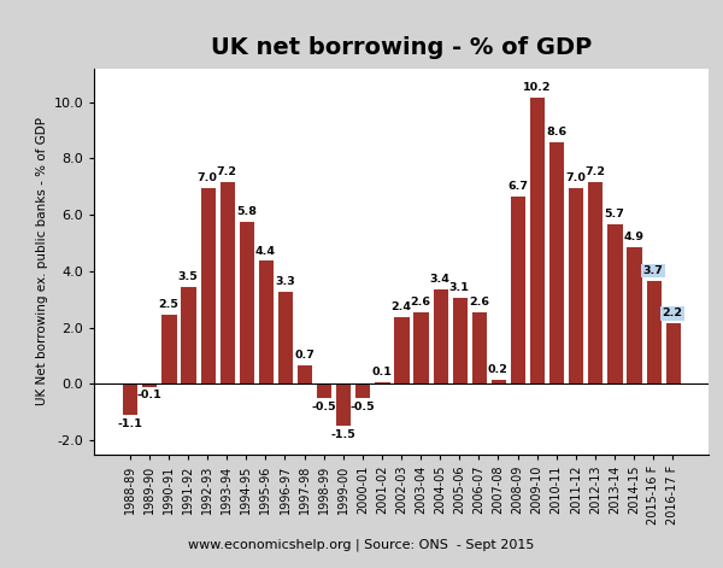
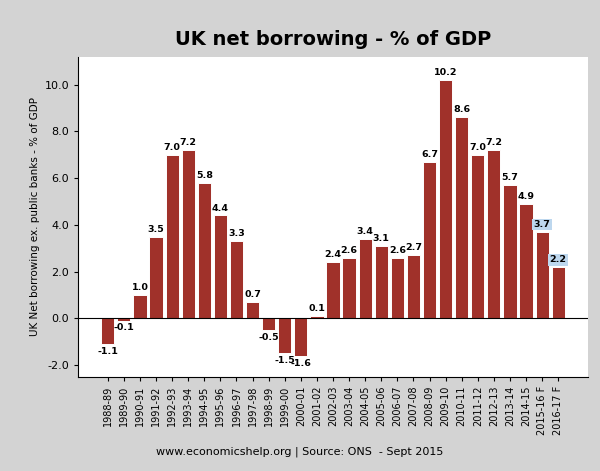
1990-91: 2.5 -> 1.0
2000-01: -0.5 -> -1.6
2007-08: 0.2 -> 2.7
